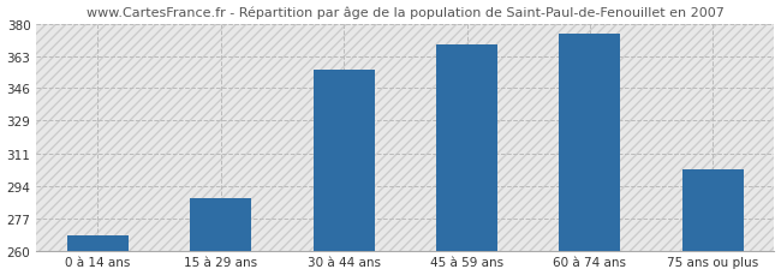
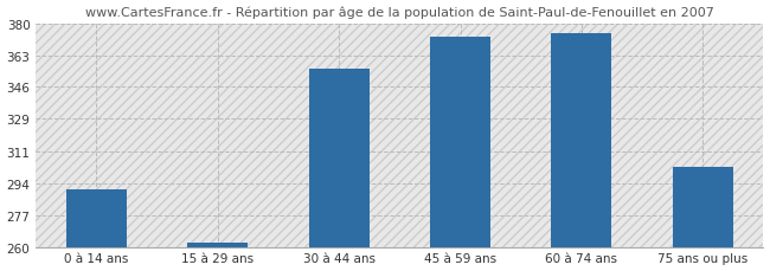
0 à 14 ans: 268 -> 291
15 à 29 ans: 288 -> 262
45 à 59 ans: 369 -> 373
